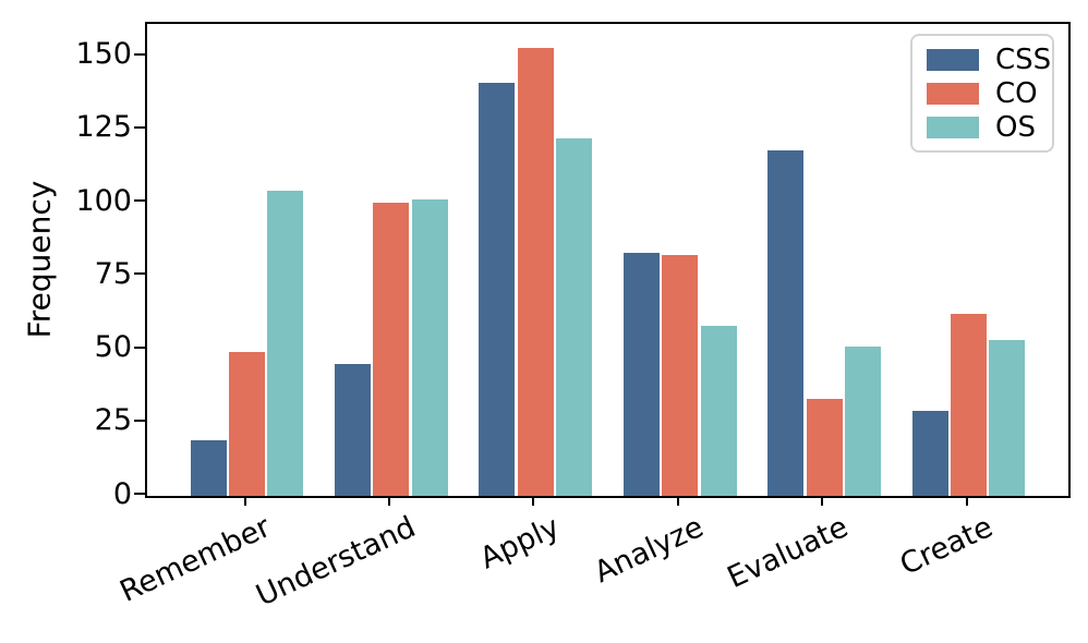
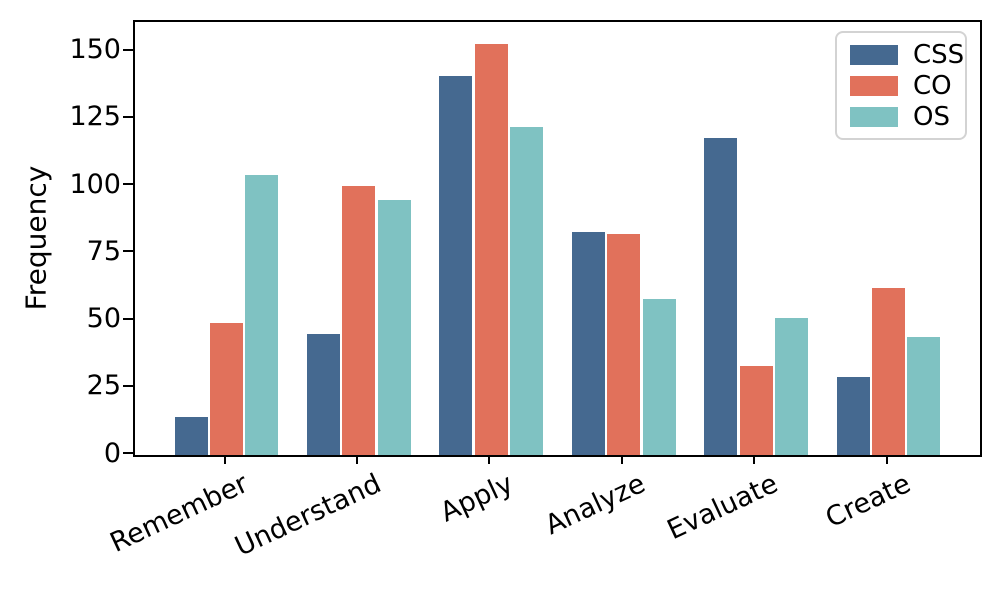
CSS/Remember: 19 -> 14
OS/Understand: 101 -> 95
OS/Create: 53 -> 44
